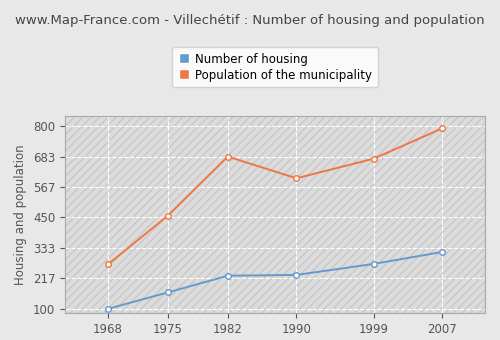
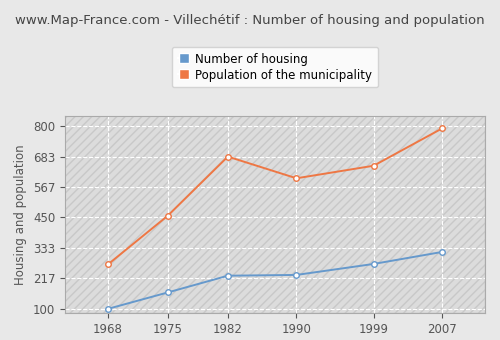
Population of the municipality/1999: 675 -> 648
